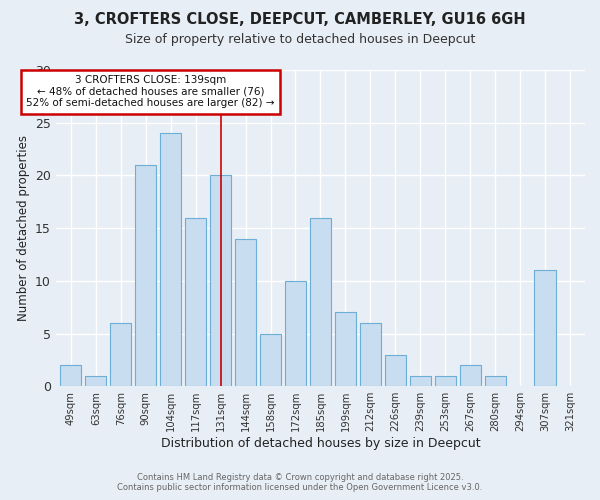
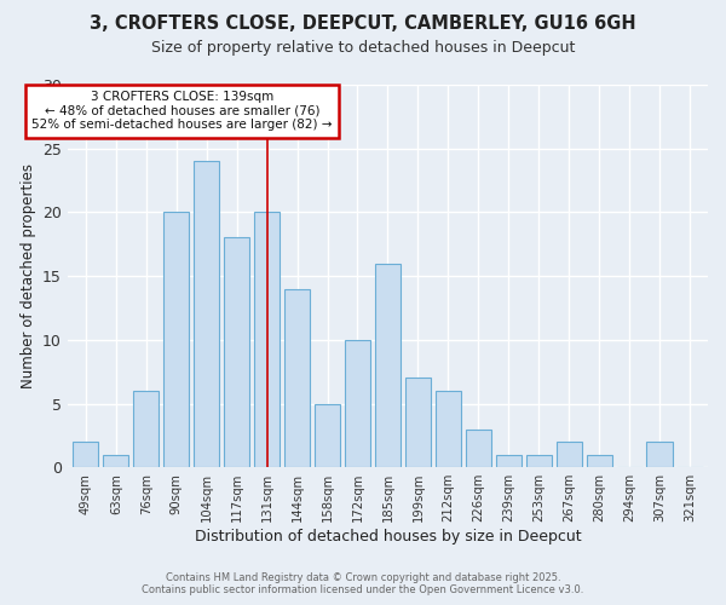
90sqm: 21 -> 20
117sqm: 16 -> 18
307sqm: 11 -> 2
